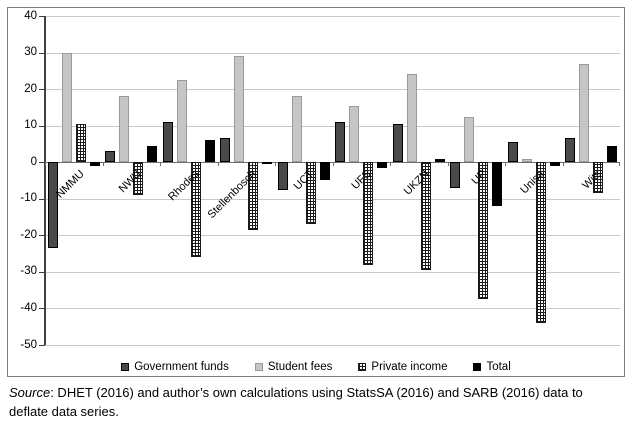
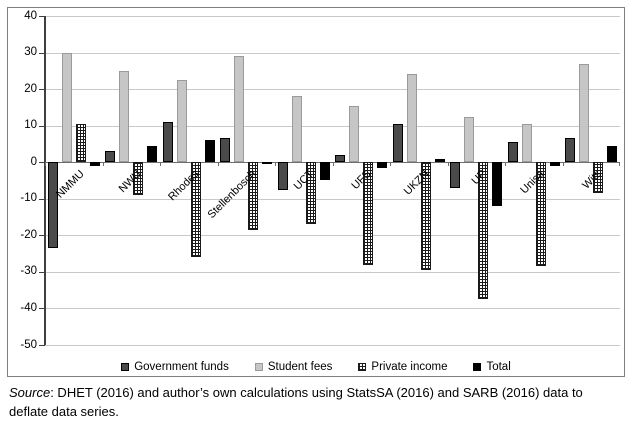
Student fees/NWU: 18 -> 25
Government funds/UFS: 11 -> 2
Student fees/Unisa: 1 -> 10
Private income/Unisa: -44 -> -28
